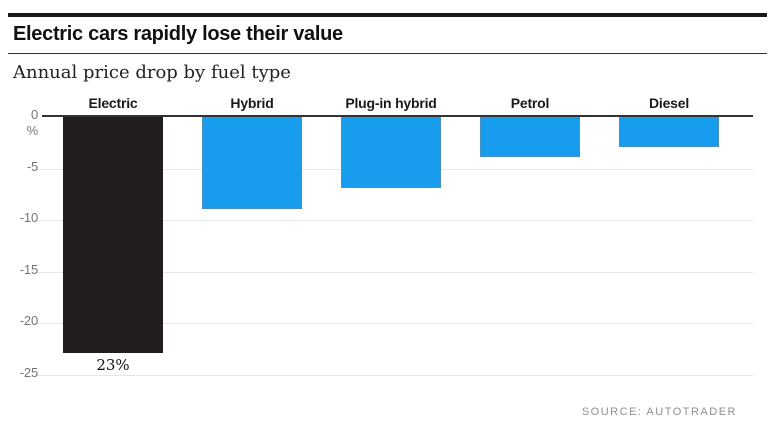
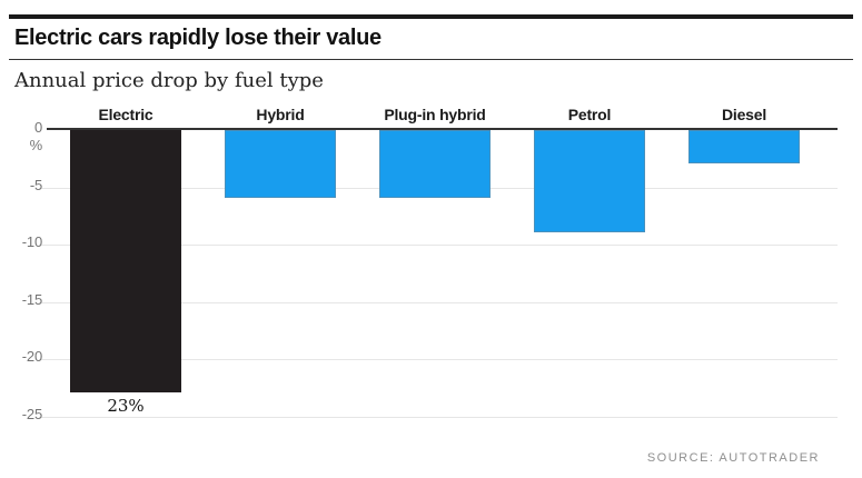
Hybrid: -9 -> -6
Plug-in hybrid: -7 -> -6
Petrol: -4 -> -9
